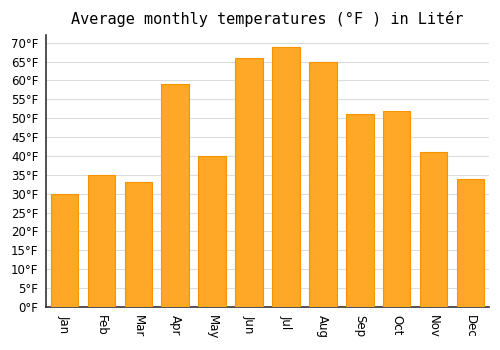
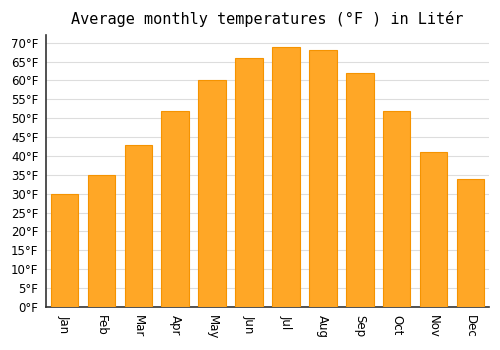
Mar: 33°F -> 43°F
Apr: 59°F -> 52°F
May: 40°F -> 60°F
Aug: 65°F -> 68°F
Sep: 51°F -> 62°F
